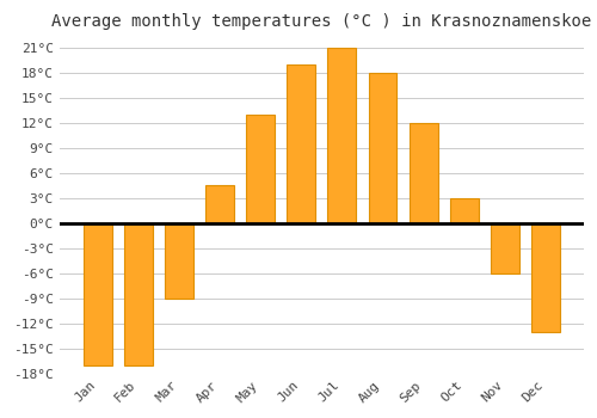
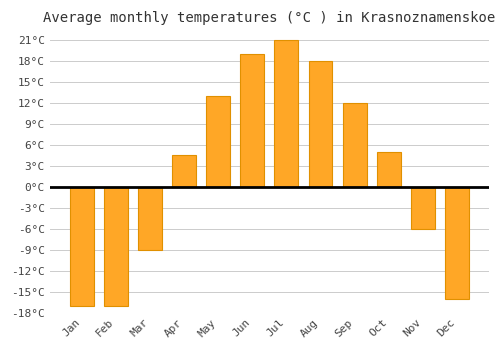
Oct: 3.0°C -> 5.0°C
Dec: -13.0°C -> -16.0°C
